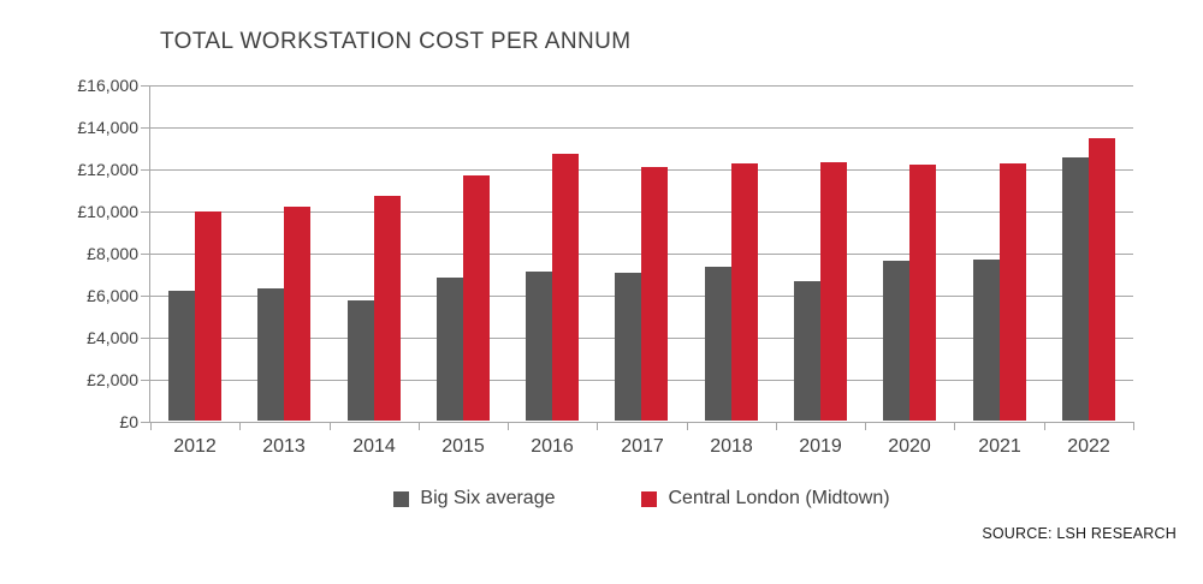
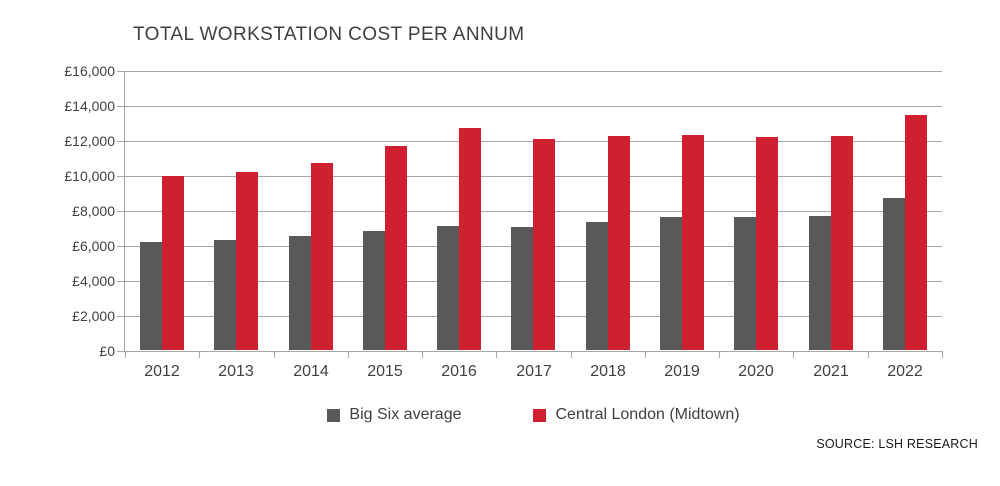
Big Six average/2014: £5700 -> £6500
Big Six average/2019: £6600 -> £7600
Big Six average/2022: £12500 -> £8700
